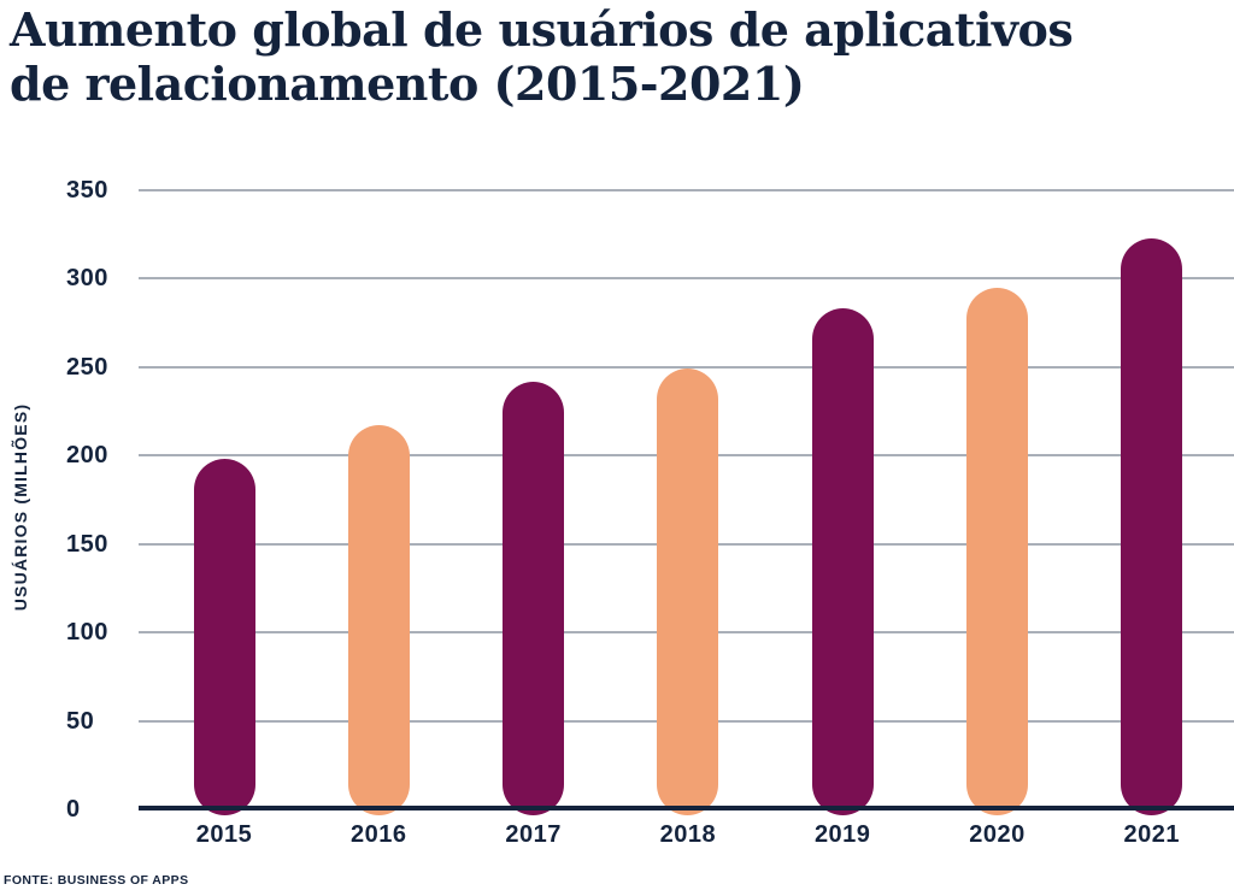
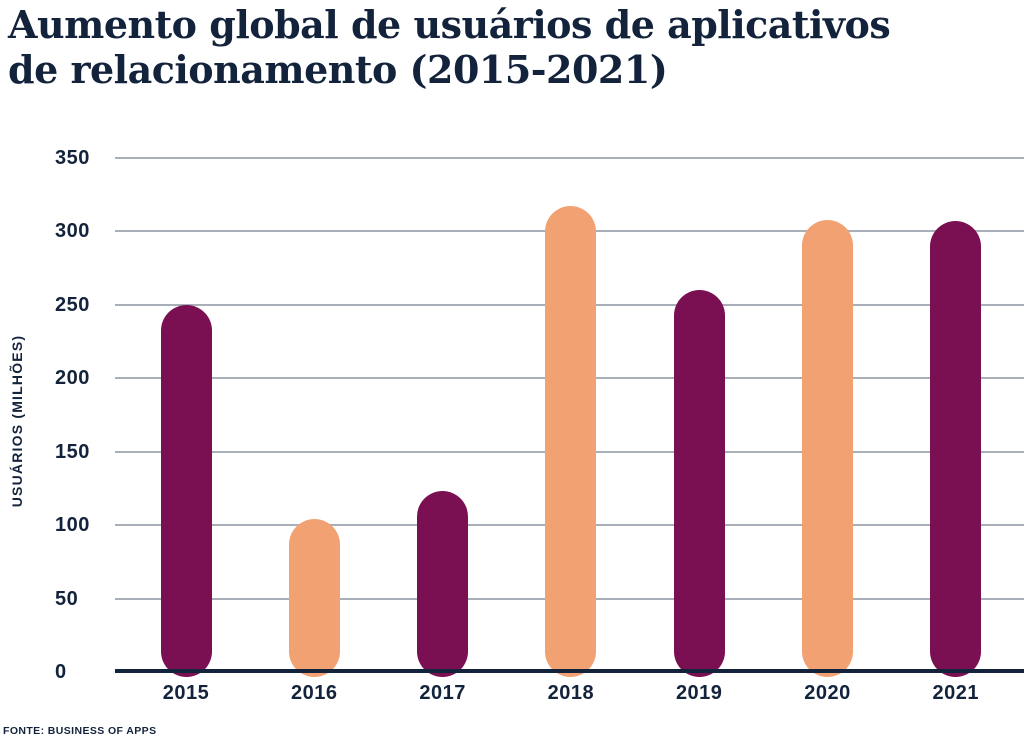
2015: 198 -> 250
2016: 217 -> 104
2017: 242 -> 123
2018: 249 -> 317
2019: 283 -> 260
2020: 295 -> 308
2021: 323 -> 307
